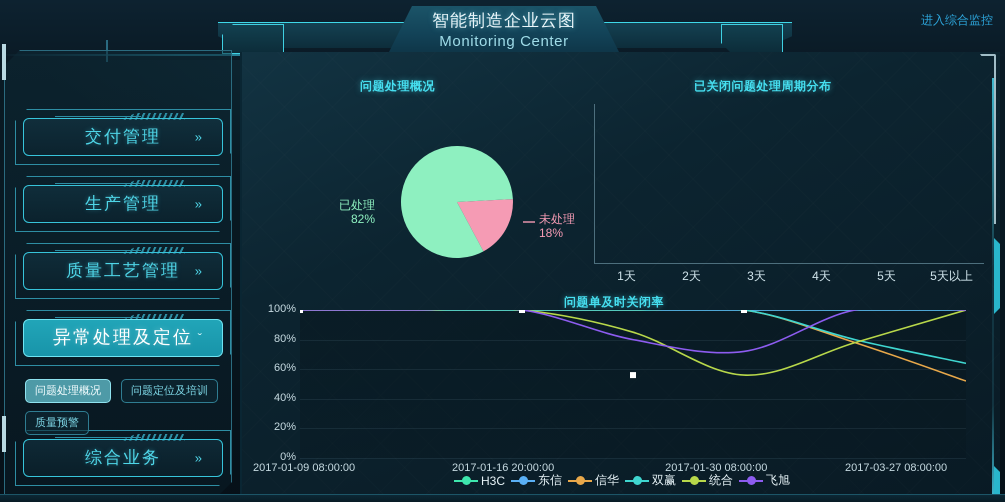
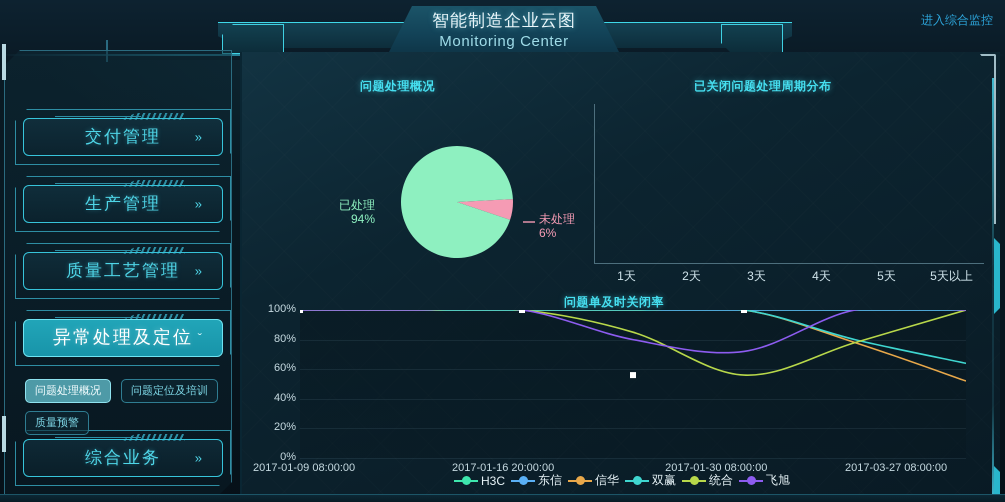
问题处理概况/已处理: 82% -> 94%
问题处理概况/未处理: 18% -> 6%
